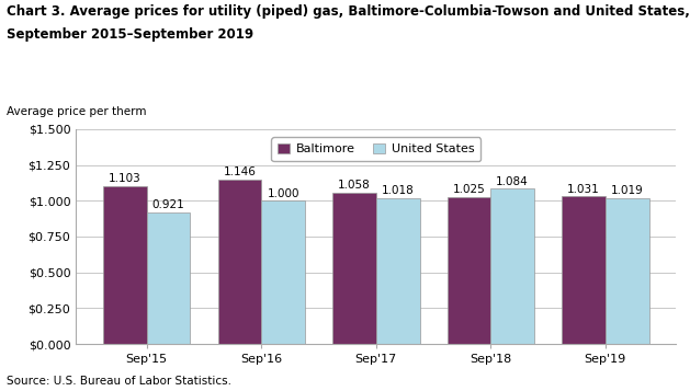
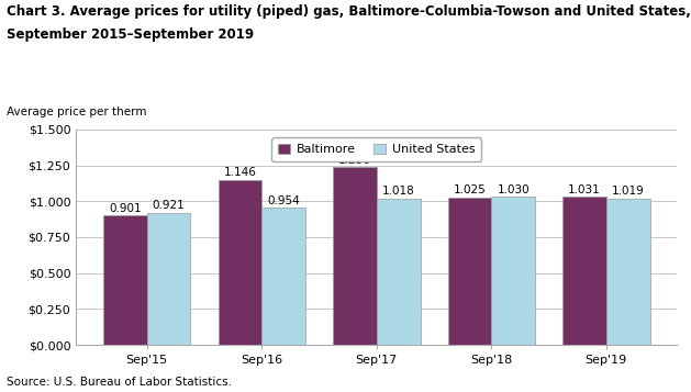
Baltimore/Sep'15: 1.103 -> 0.901
United States/Sep'16: 1.000 -> 0.954
Baltimore/Sep'17: 1.058 -> 1.236
United States/Sep'18: 1.084 -> 1.030
